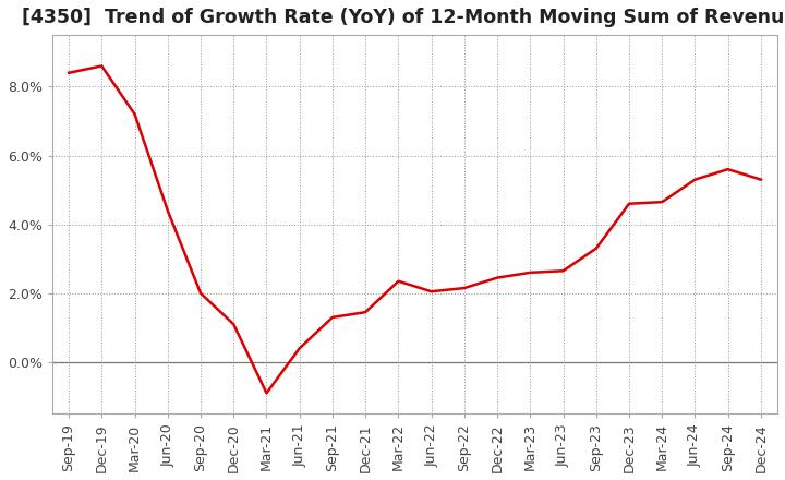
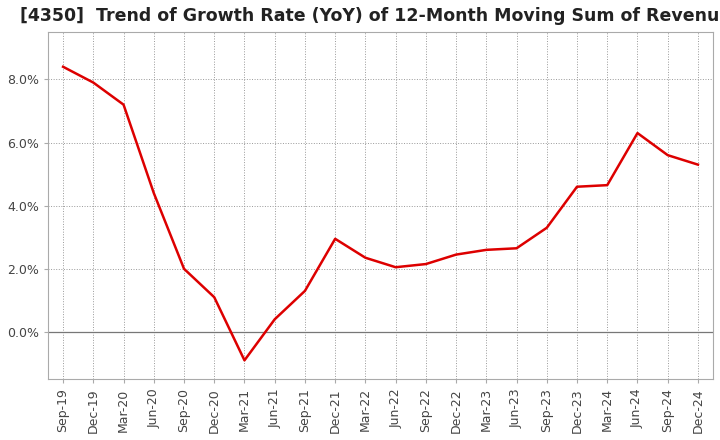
Dec-19: 8.60% -> 7.90%
Dec-21: 1.45% -> 2.95%
Jun-24: 5.30% -> 6.30%
